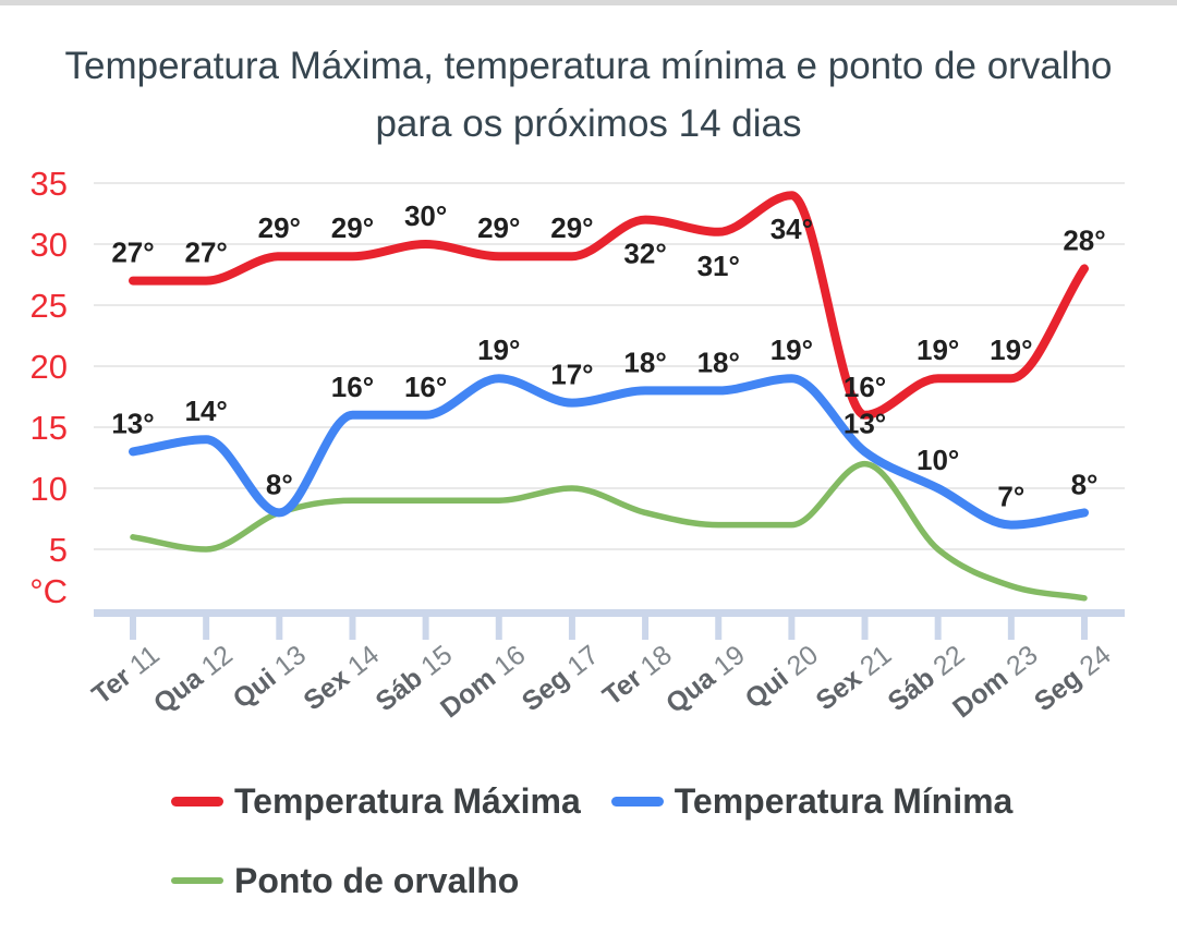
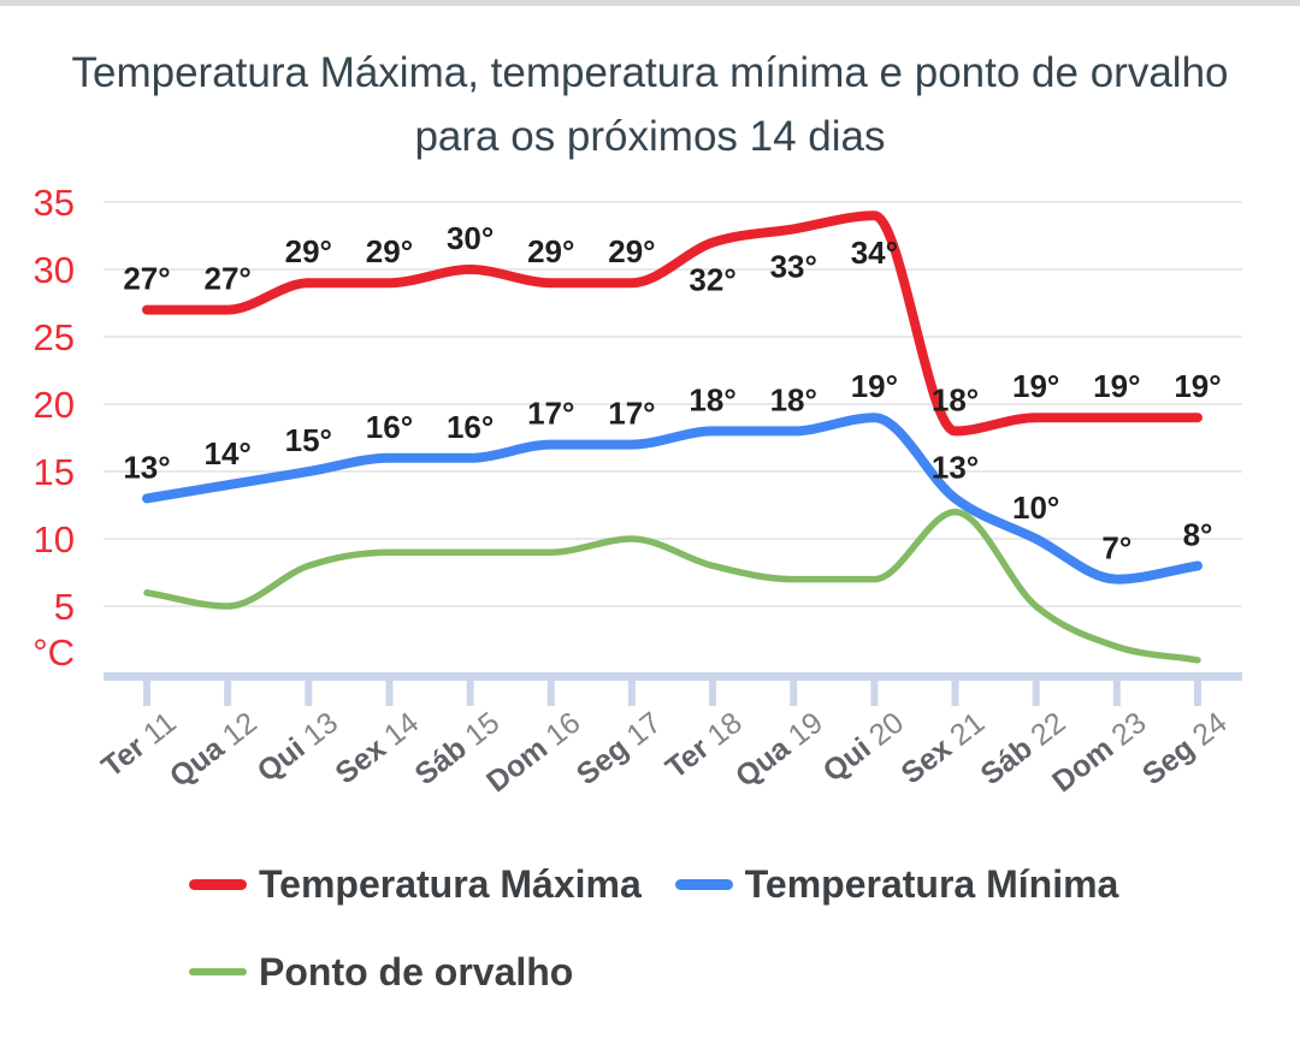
Temperatura Mínima/Qui 13: 8° -> 15°
Temperatura Mínima/Dom 16: 19° -> 17°
Temperatura Máxima/Qua 19: 31° -> 33°
Temperatura Máxima/Sex 21: 16° -> 18°
Temperatura Máxima/Seg 24: 28° -> 19°
